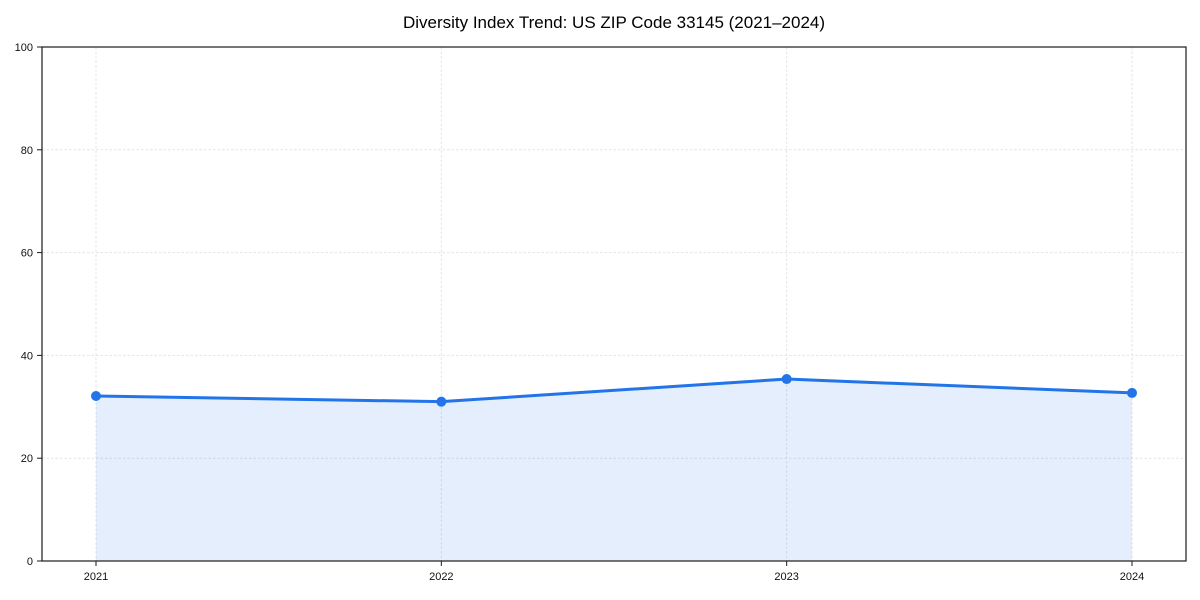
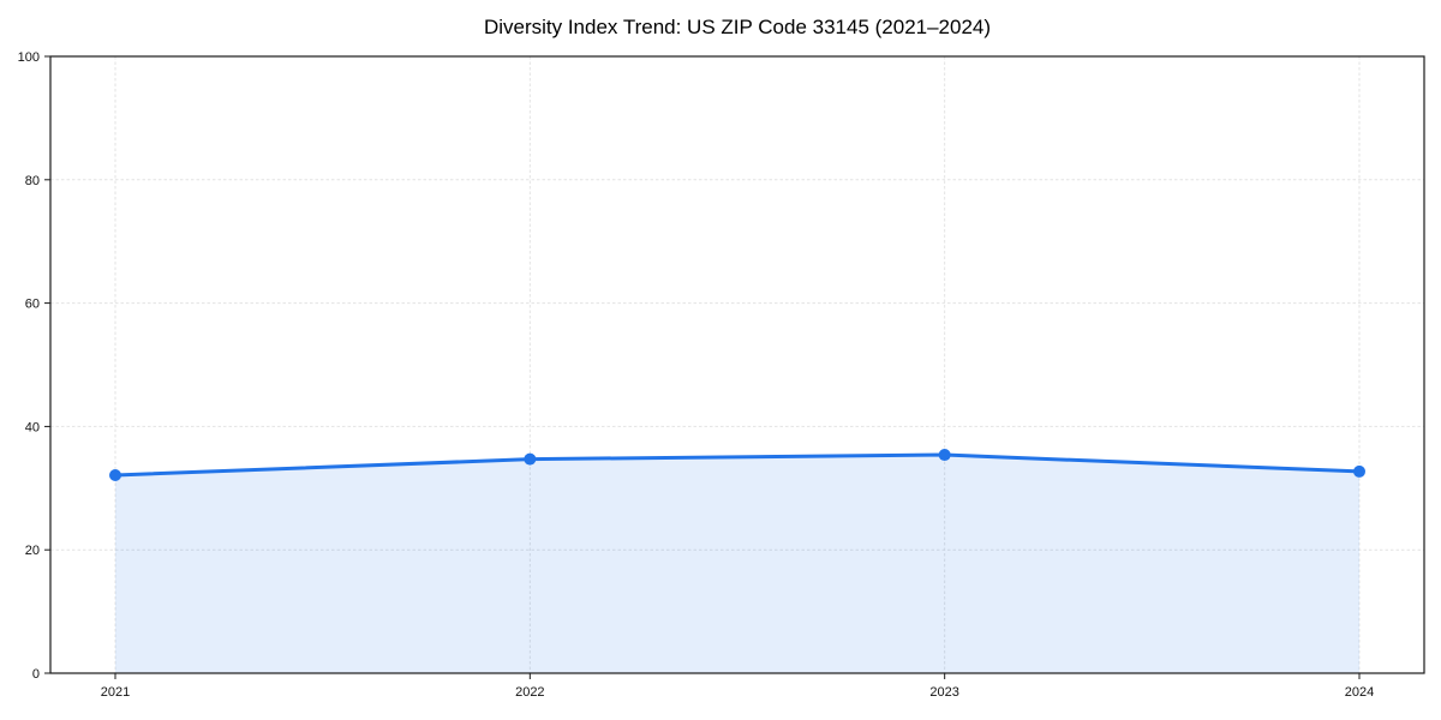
2022: 31 -> 35
